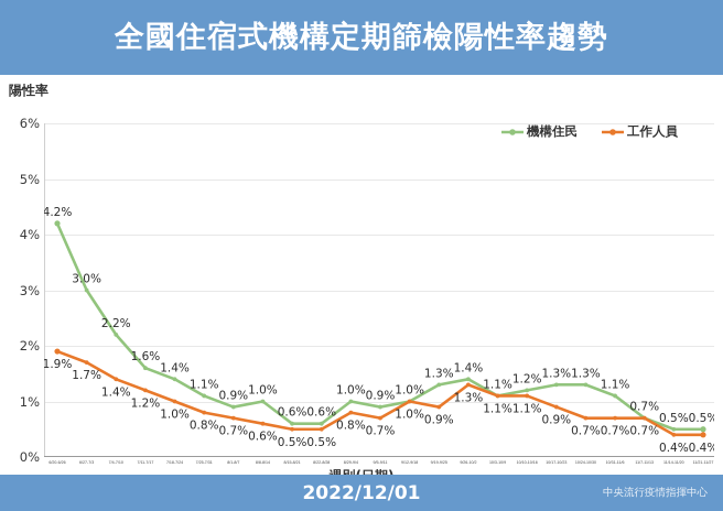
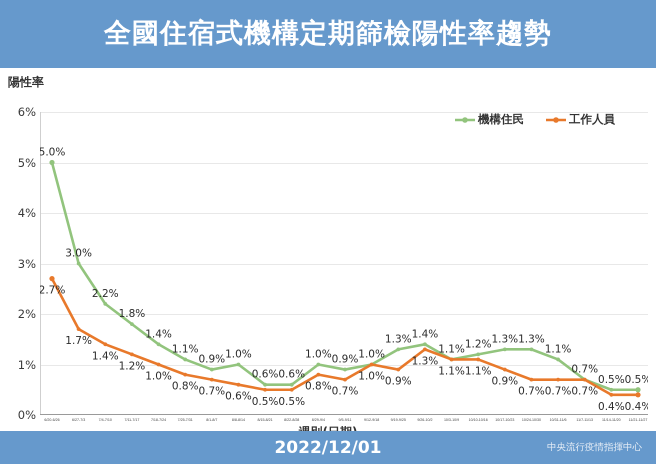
機構住民/6/20-6/26: 4.2% -> 5.0%
工作人員/6/20-6/26: 1.9% -> 2.7%
機構住民/7/11-7/17: 1.6% -> 1.8%
